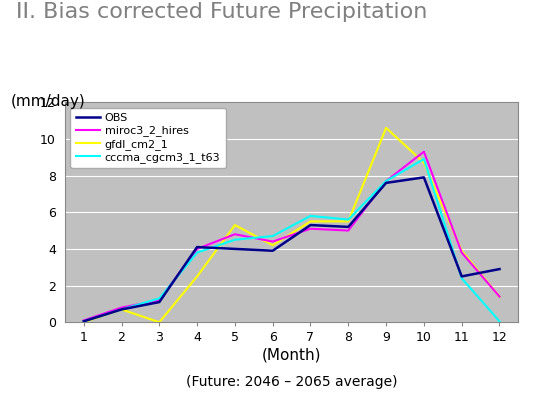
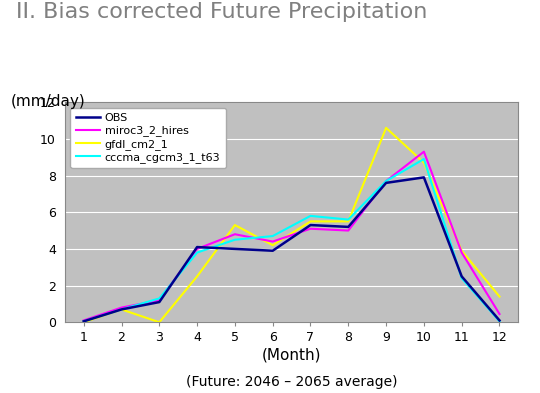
OBS/12: 2.9 -> 0.1
miroc3_2_hires/12: 1.4 -> 0.5
